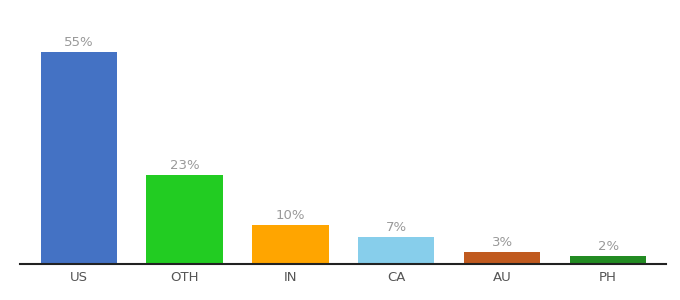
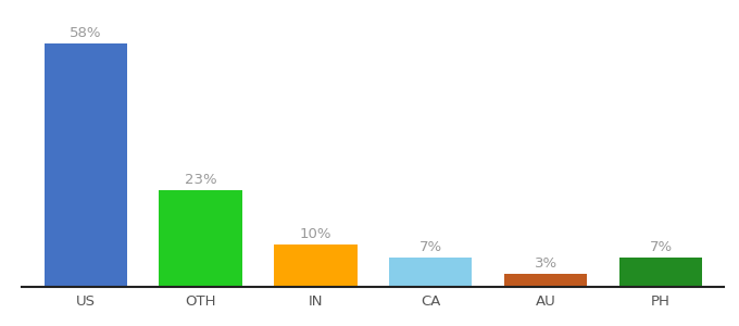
US: 55% -> 58%
PH: 2% -> 7%
